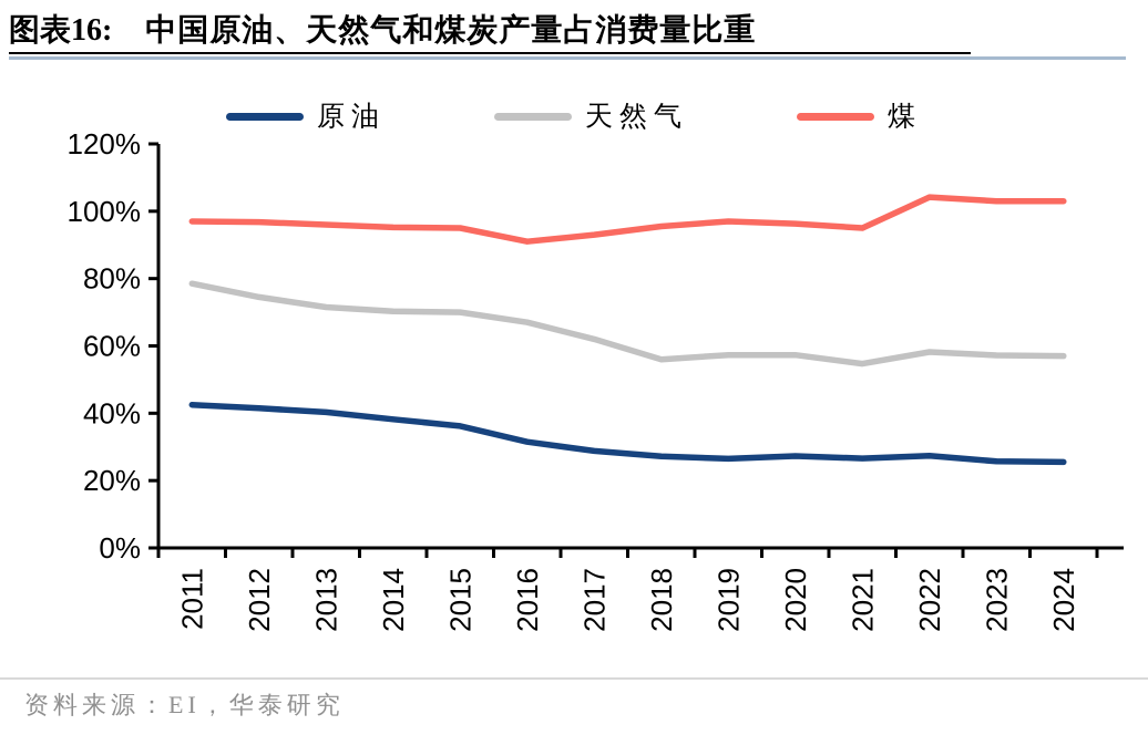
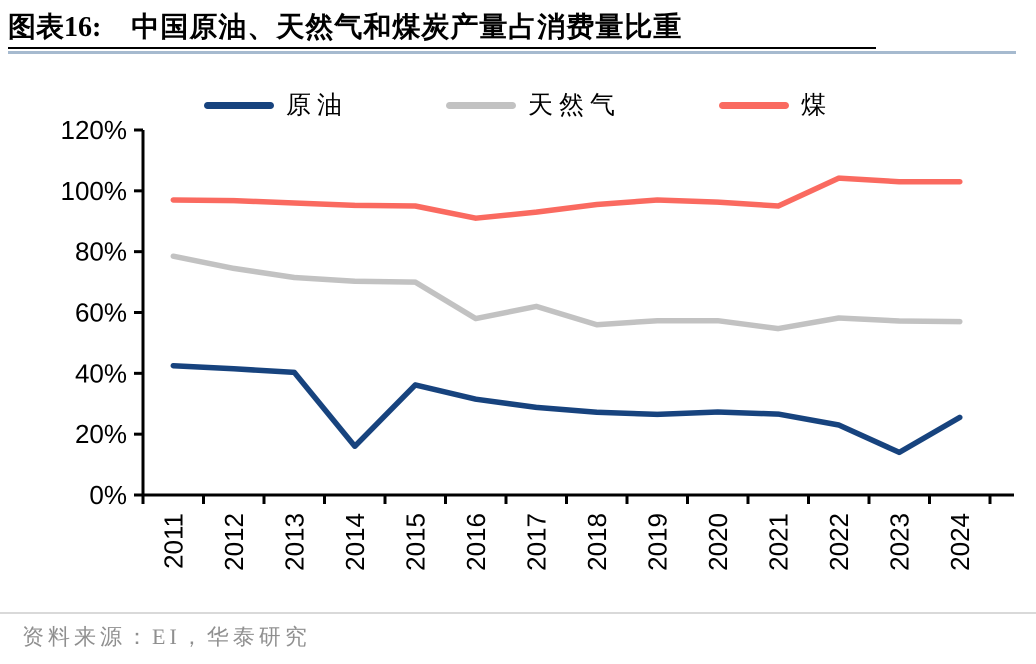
原油/2014: 38% -> 16%
天然气/2016: 67% -> 58%
原油/2022: 27% -> 23%
原油/2023: 26% -> 14%
